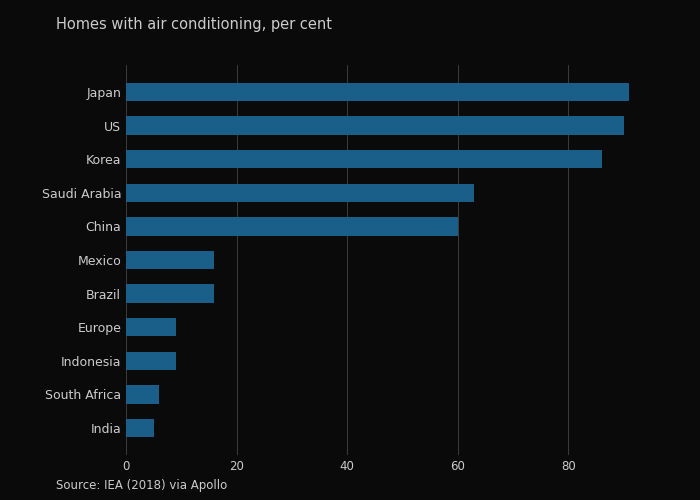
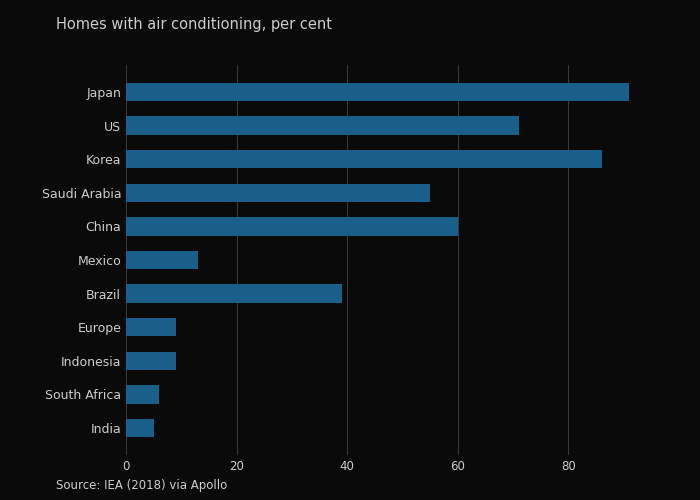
US: 90 -> 71
Saudi Arabia: 63 -> 55
Mexico: 16 -> 13
Brazil: 16 -> 39
